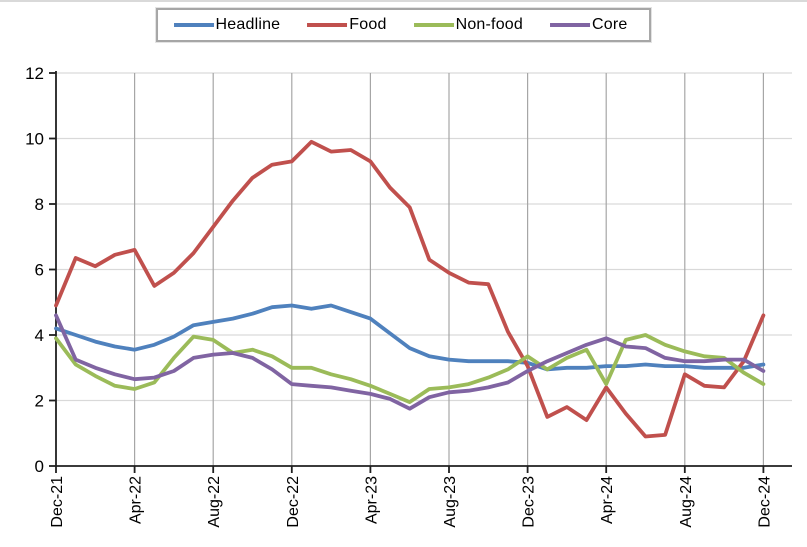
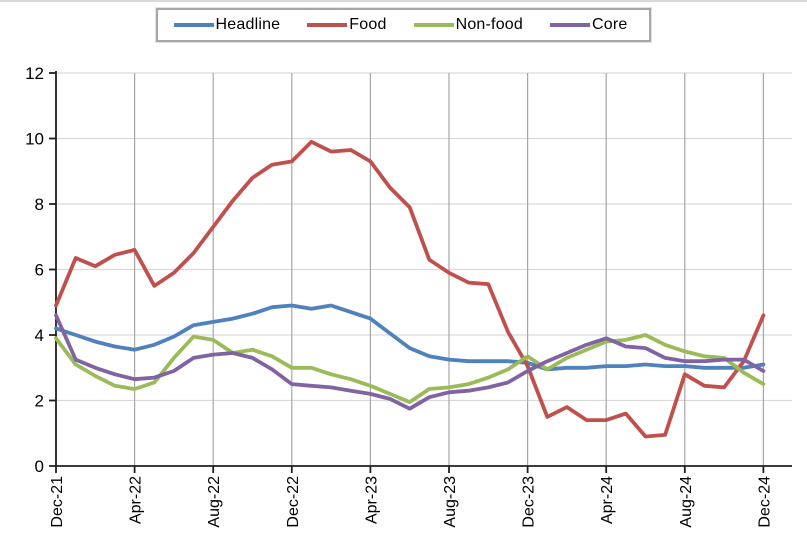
Food/Apr-24: 2.4 -> 1.4
Non-food/Apr-24: 2.5 -> 3.8
